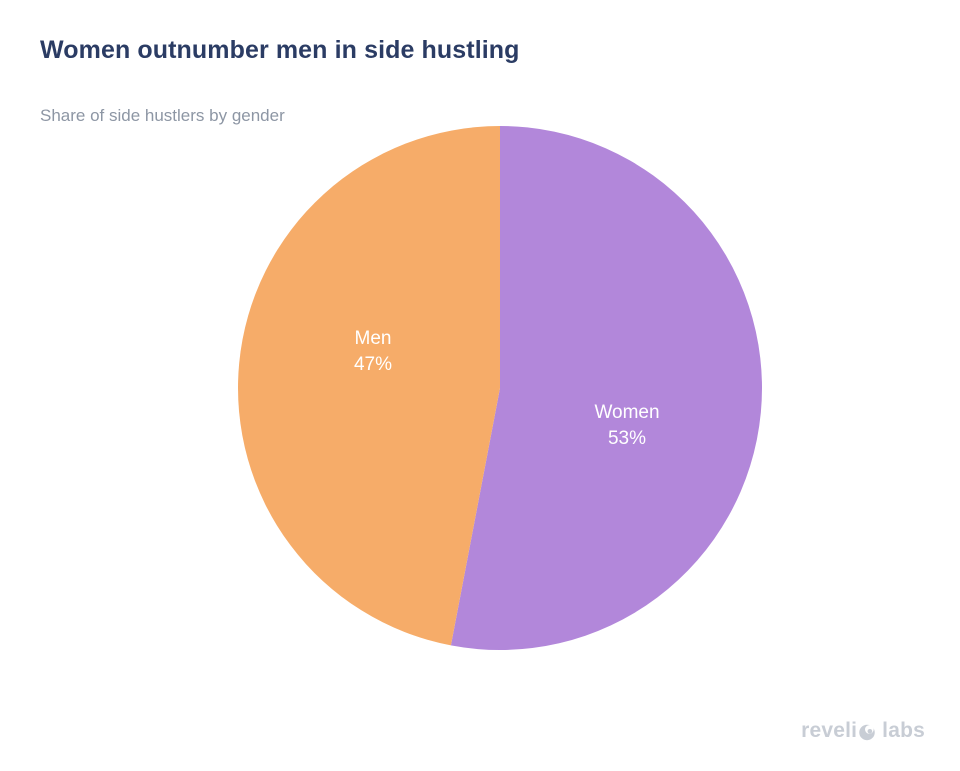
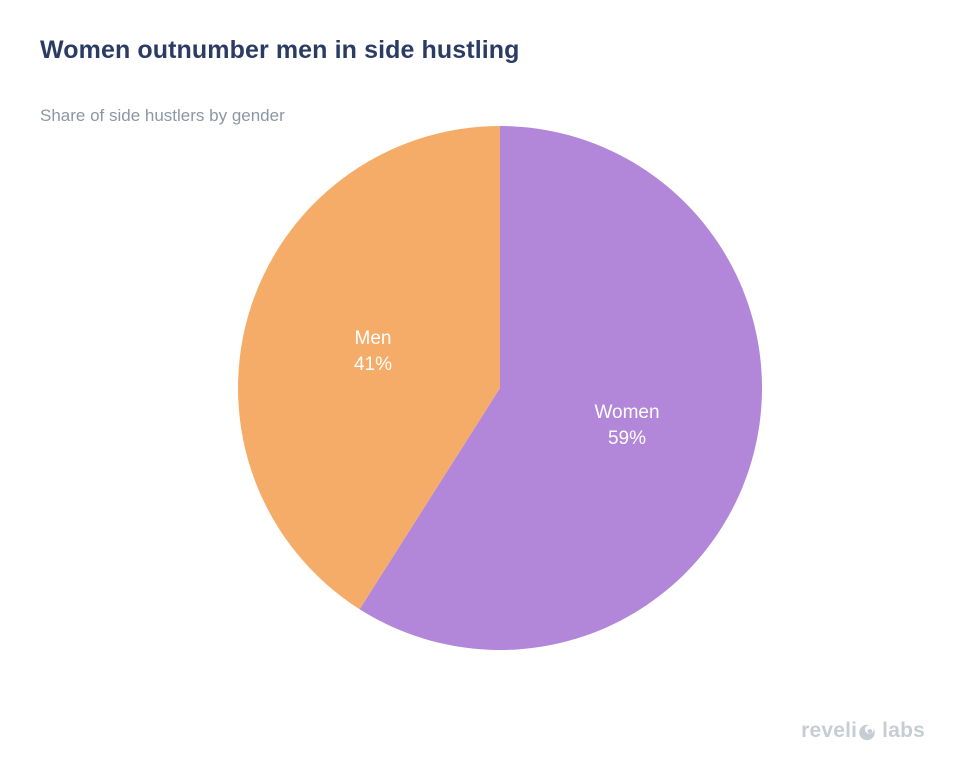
Women: 53% -> 59%
Men: 47% -> 41%
